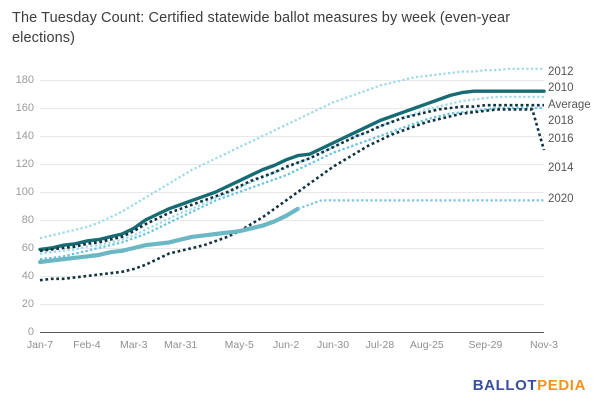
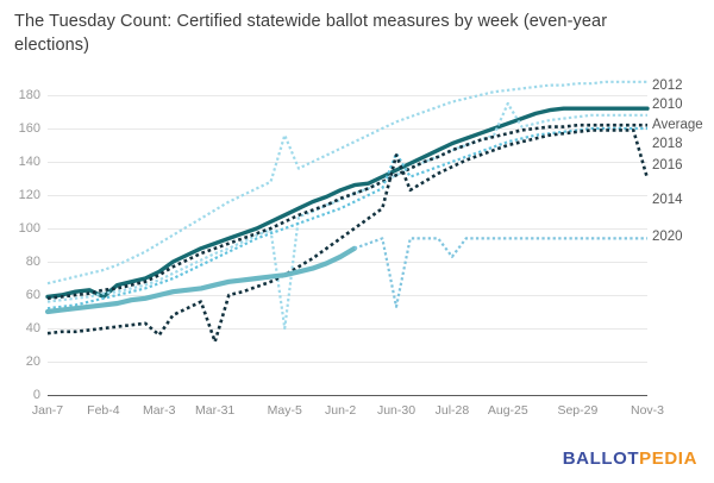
2010/Feb-4: 65 -> 59
2014/Mar-3: 45 -> 36
2014/Mar-31: 58 -> 32
2012/May-5: 132 -> 156
Average/May-5: 103 -> 40
2016/Jun-30: 128 -> 145
2014/Jun-30: 118 -> 144
2020/Jun-30: 94 -> 53
2020/Jul-28: 94 -> 83
Average/Aug-25: 159 -> 175
